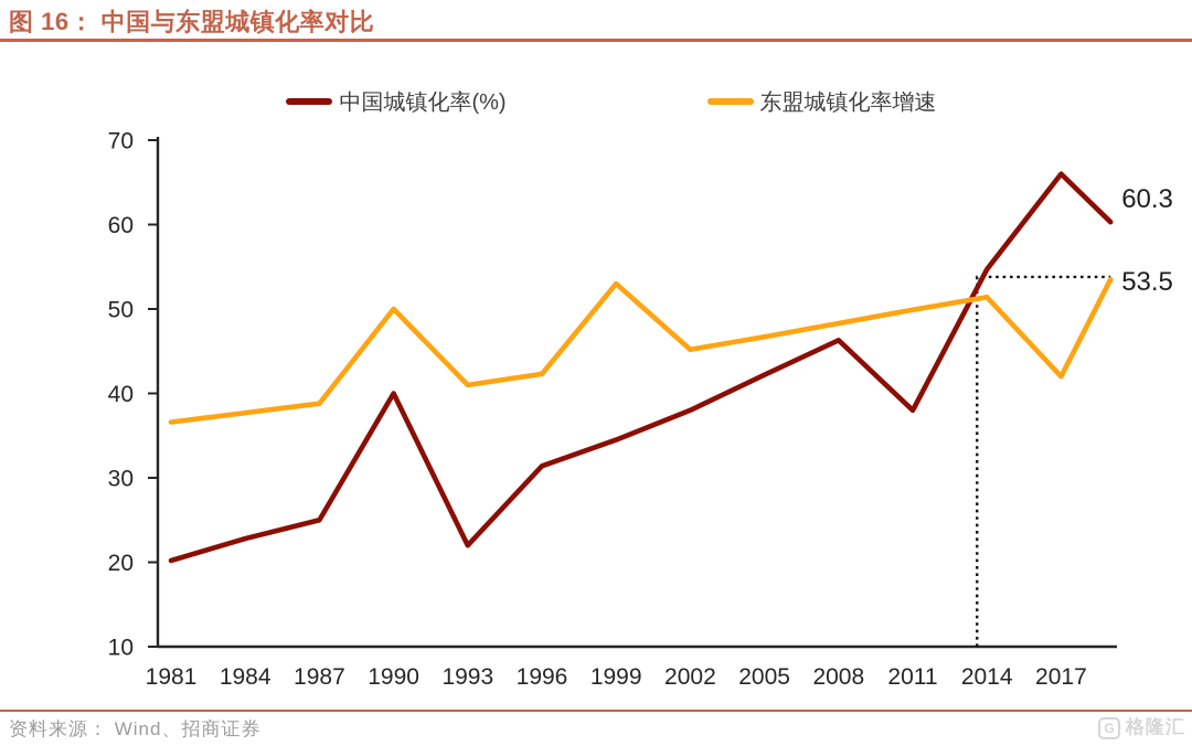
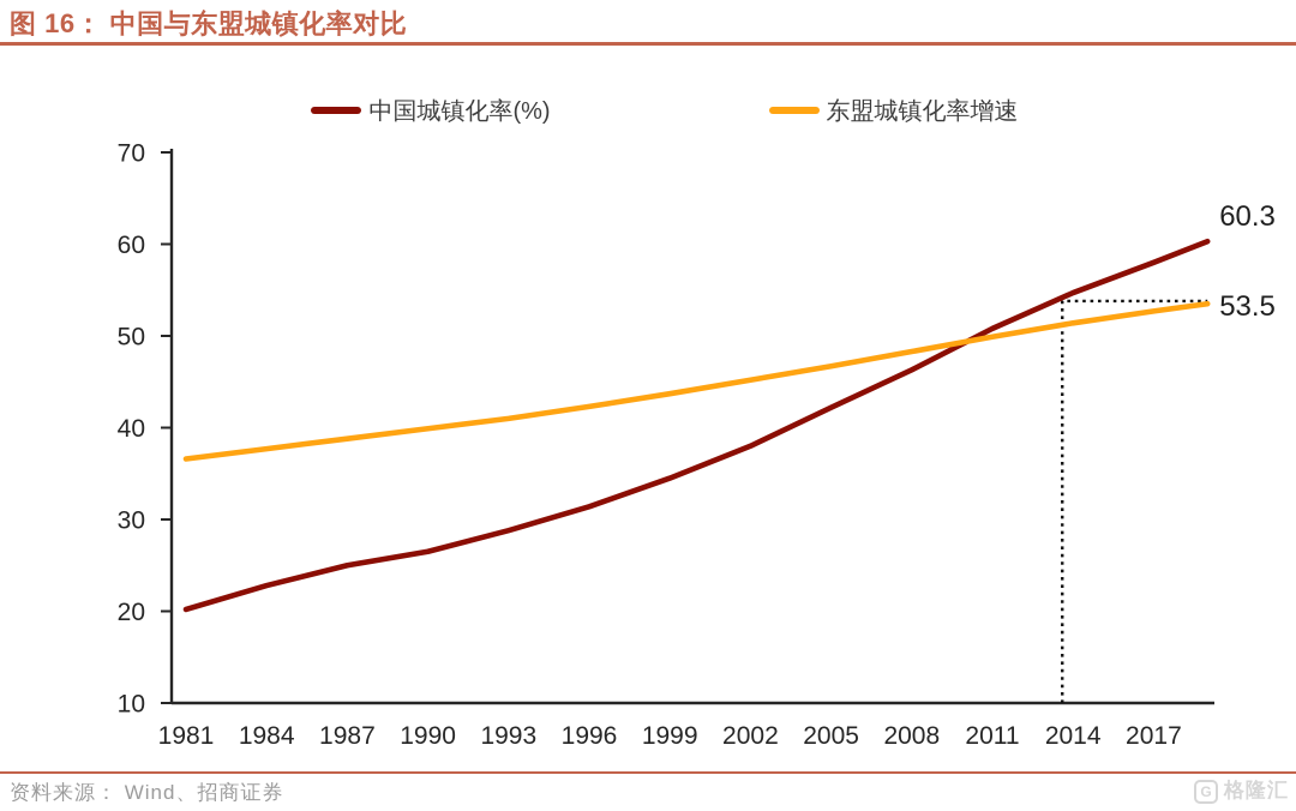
中国城镇化率(%)/1990: 40 -> 26
东盟城镇化率增速/1990: 50 -> 40
中国城镇化率(%)/1993: 22 -> 29
东盟城镇化率增速/1999: 53 -> 44
中国城镇化率(%)/2011: 38 -> 51
中国城镇化率(%)/2017: 66 -> 58
东盟城镇化率增速/2017: 42 -> 53
